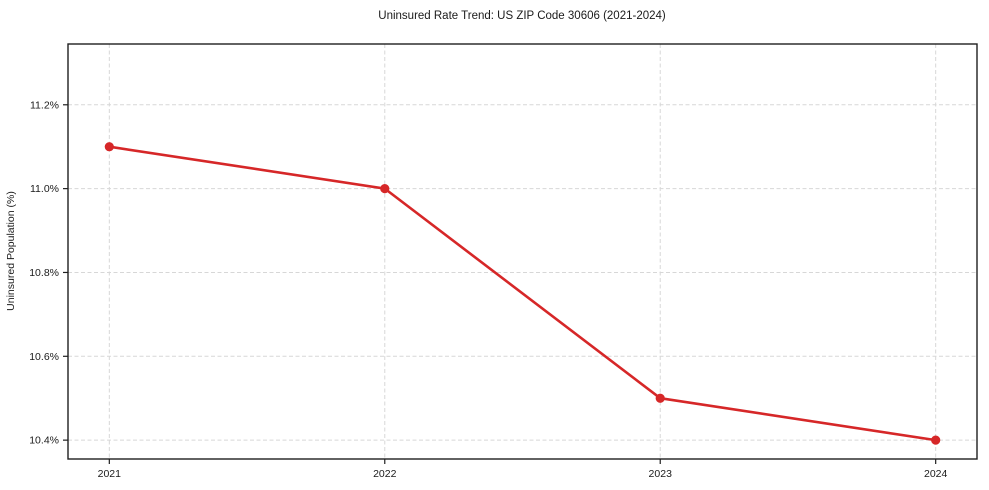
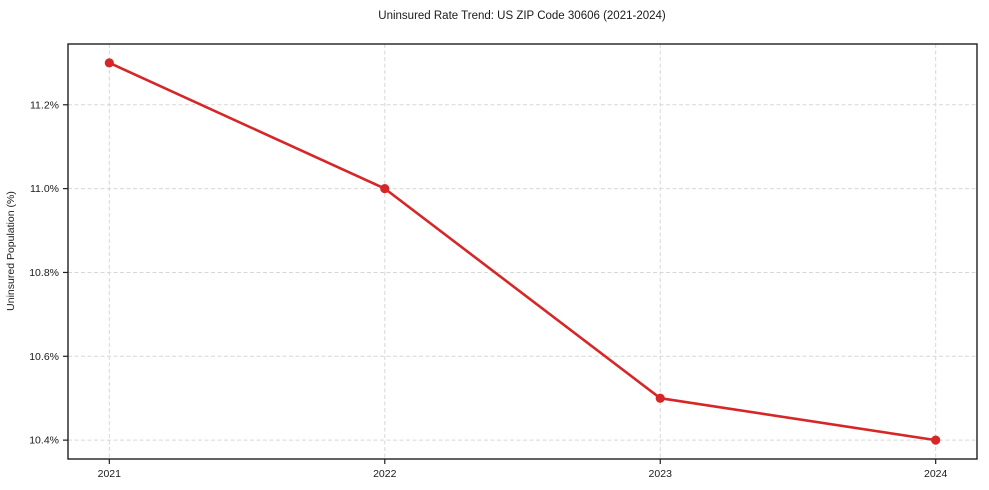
2021: 11.1% -> 11.3%
